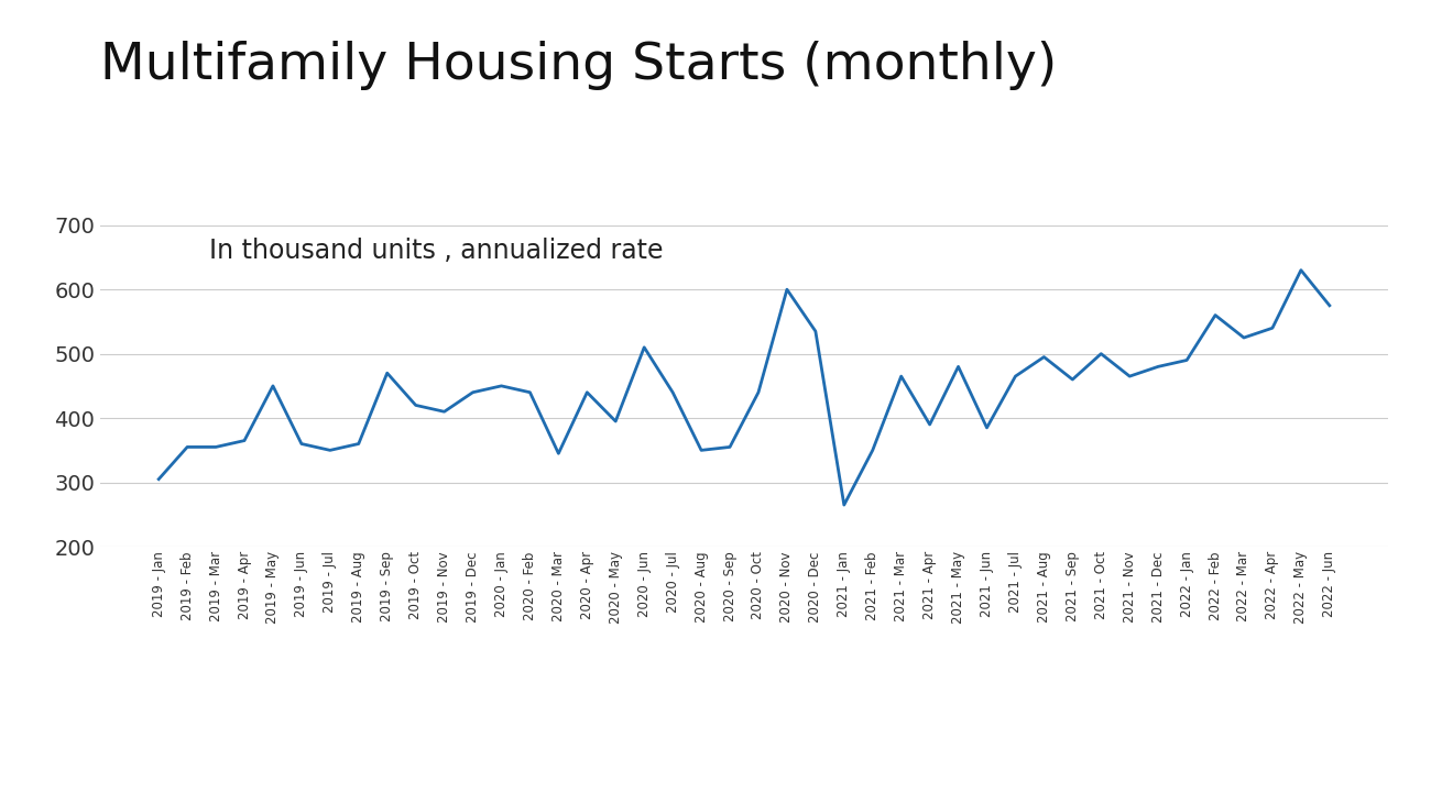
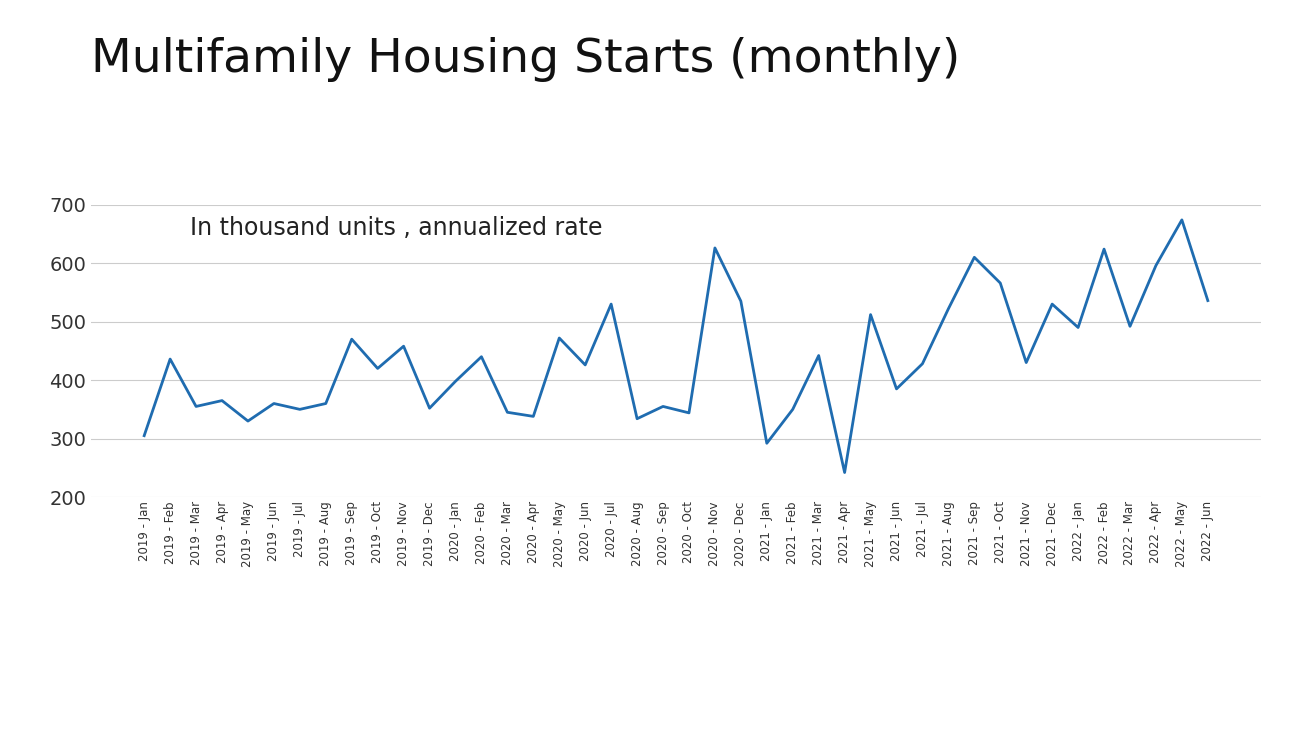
2019 - Feb: 355 -> 436
2019 - May: 450 -> 330
2019 - Nov: 410 -> 458
2019 - Dec: 440 -> 352
2020 - Jan: 450 -> 398
2020 - Apr: 440 -> 338
2020 - May: 395 -> 472
2020 - Jun: 510 -> 426
2020 - Jul: 440 -> 530
2020 - Aug: 350 -> 334
2020 - Oct: 440 -> 344
2020 - Nov: 600 -> 626
2021 - Jan: 265 -> 292
2021 - Mar: 465 -> 442
2021 - Apr: 390 -> 242
2021 - May: 480 -> 512
2021 - Jul: 465 -> 428
2021 - Aug: 495 -> 522
2021 - Sep: 460 -> 610
2021 - Oct: 500 -> 566
2021 - Nov: 465 -> 430
2021 - Dec: 480 -> 530
2022 - Feb: 560 -> 624
2022 - Mar: 525 -> 492
2022 - Apr: 540 -> 596
2022 - May: 630 -> 674
2022 - Jun: 575 -> 536
